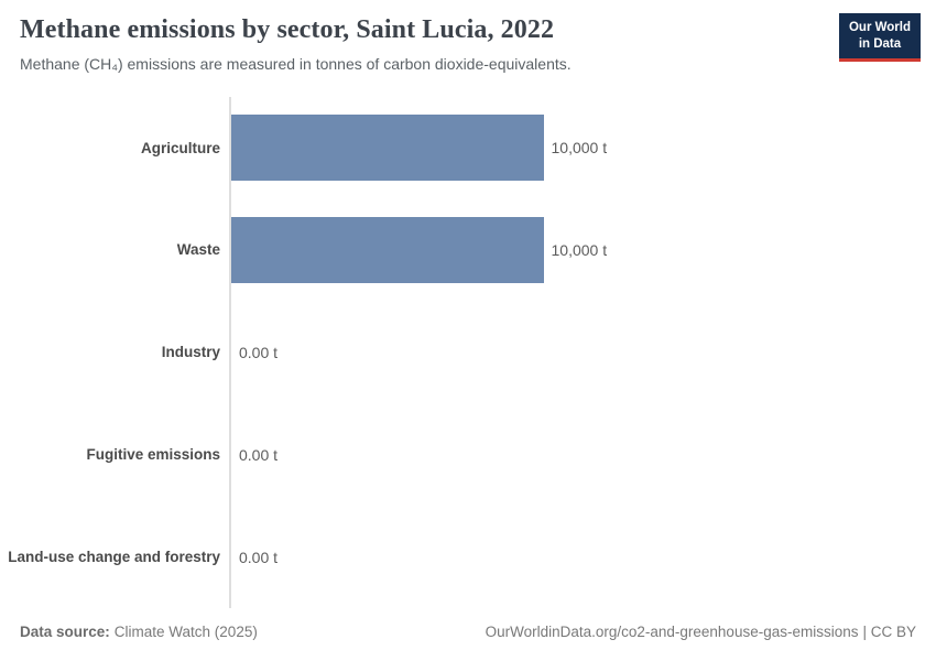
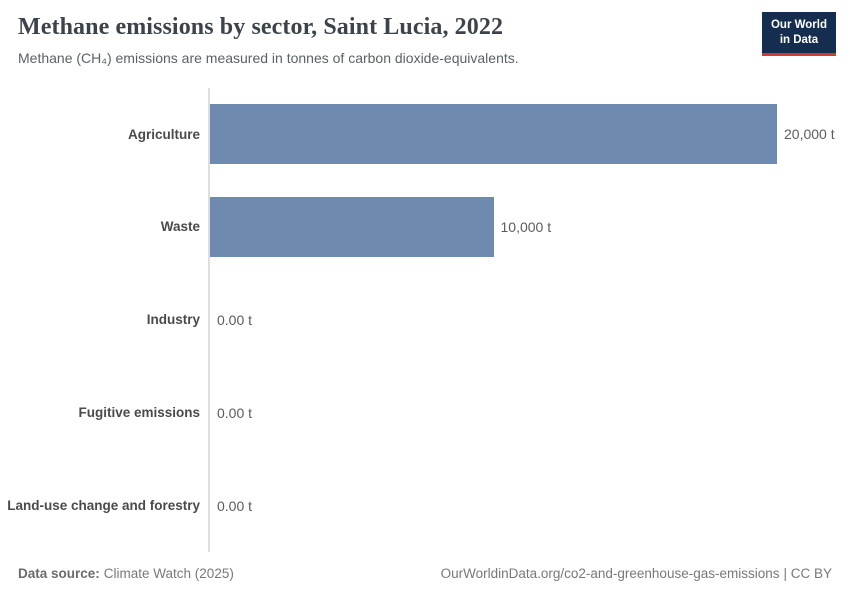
Agriculture: 10,000 -> 20,000
